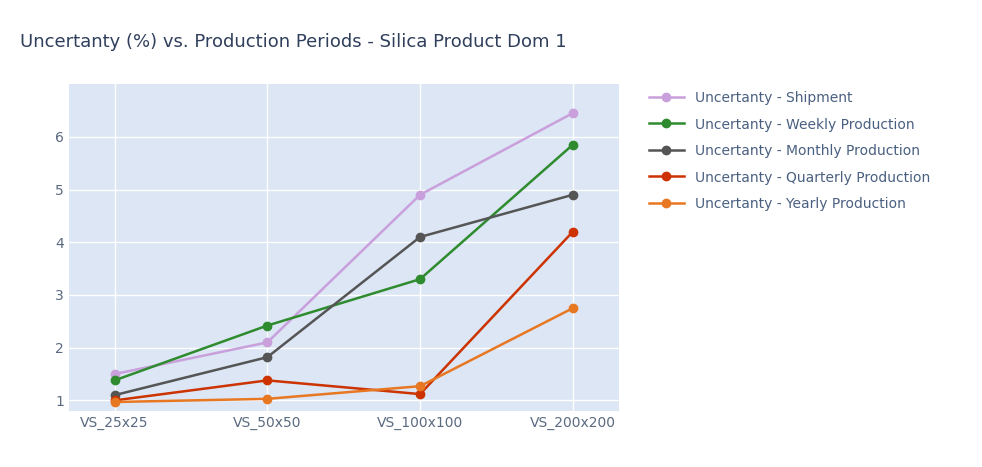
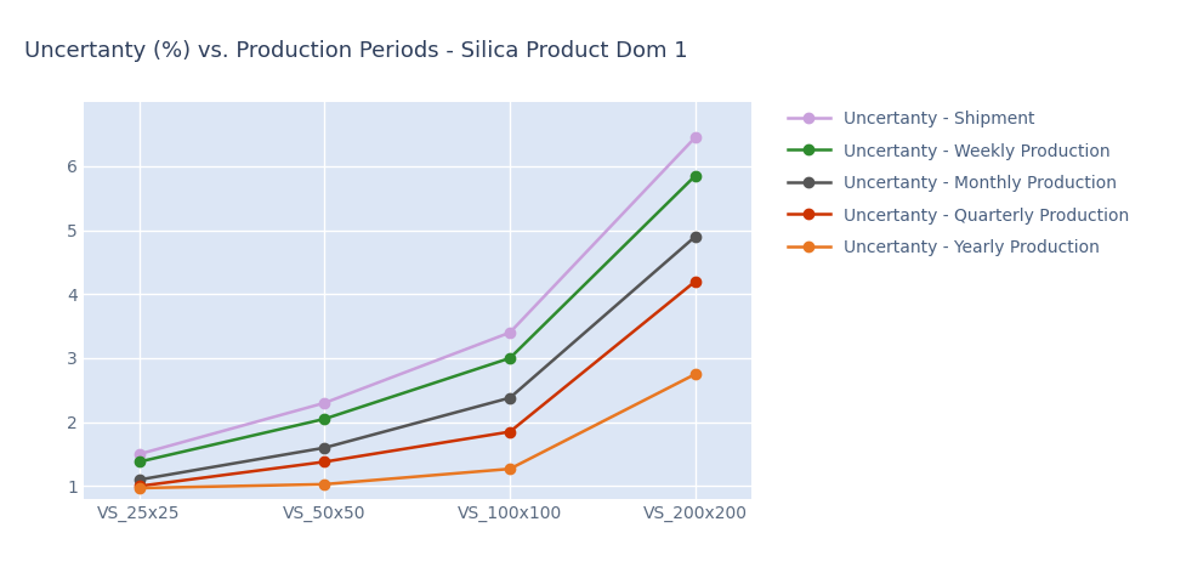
Uncertanty - Shipment/VS_50x50: 2.10 -> 2.30
Uncertanty - Weekly Production/VS_50x50: 2.42 -> 2.05
Uncertanty - Monthly Production/VS_50x50: 1.82 -> 1.60
Uncertanty - Shipment/VS_100x100: 4.90 -> 3.40
Uncertanty - Weekly Production/VS_100x100: 3.30 -> 3.00
Uncertanty - Monthly Production/VS_100x100: 4.10 -> 2.38
Uncertanty - Quarterly Production/VS_100x100: 1.12 -> 1.85
